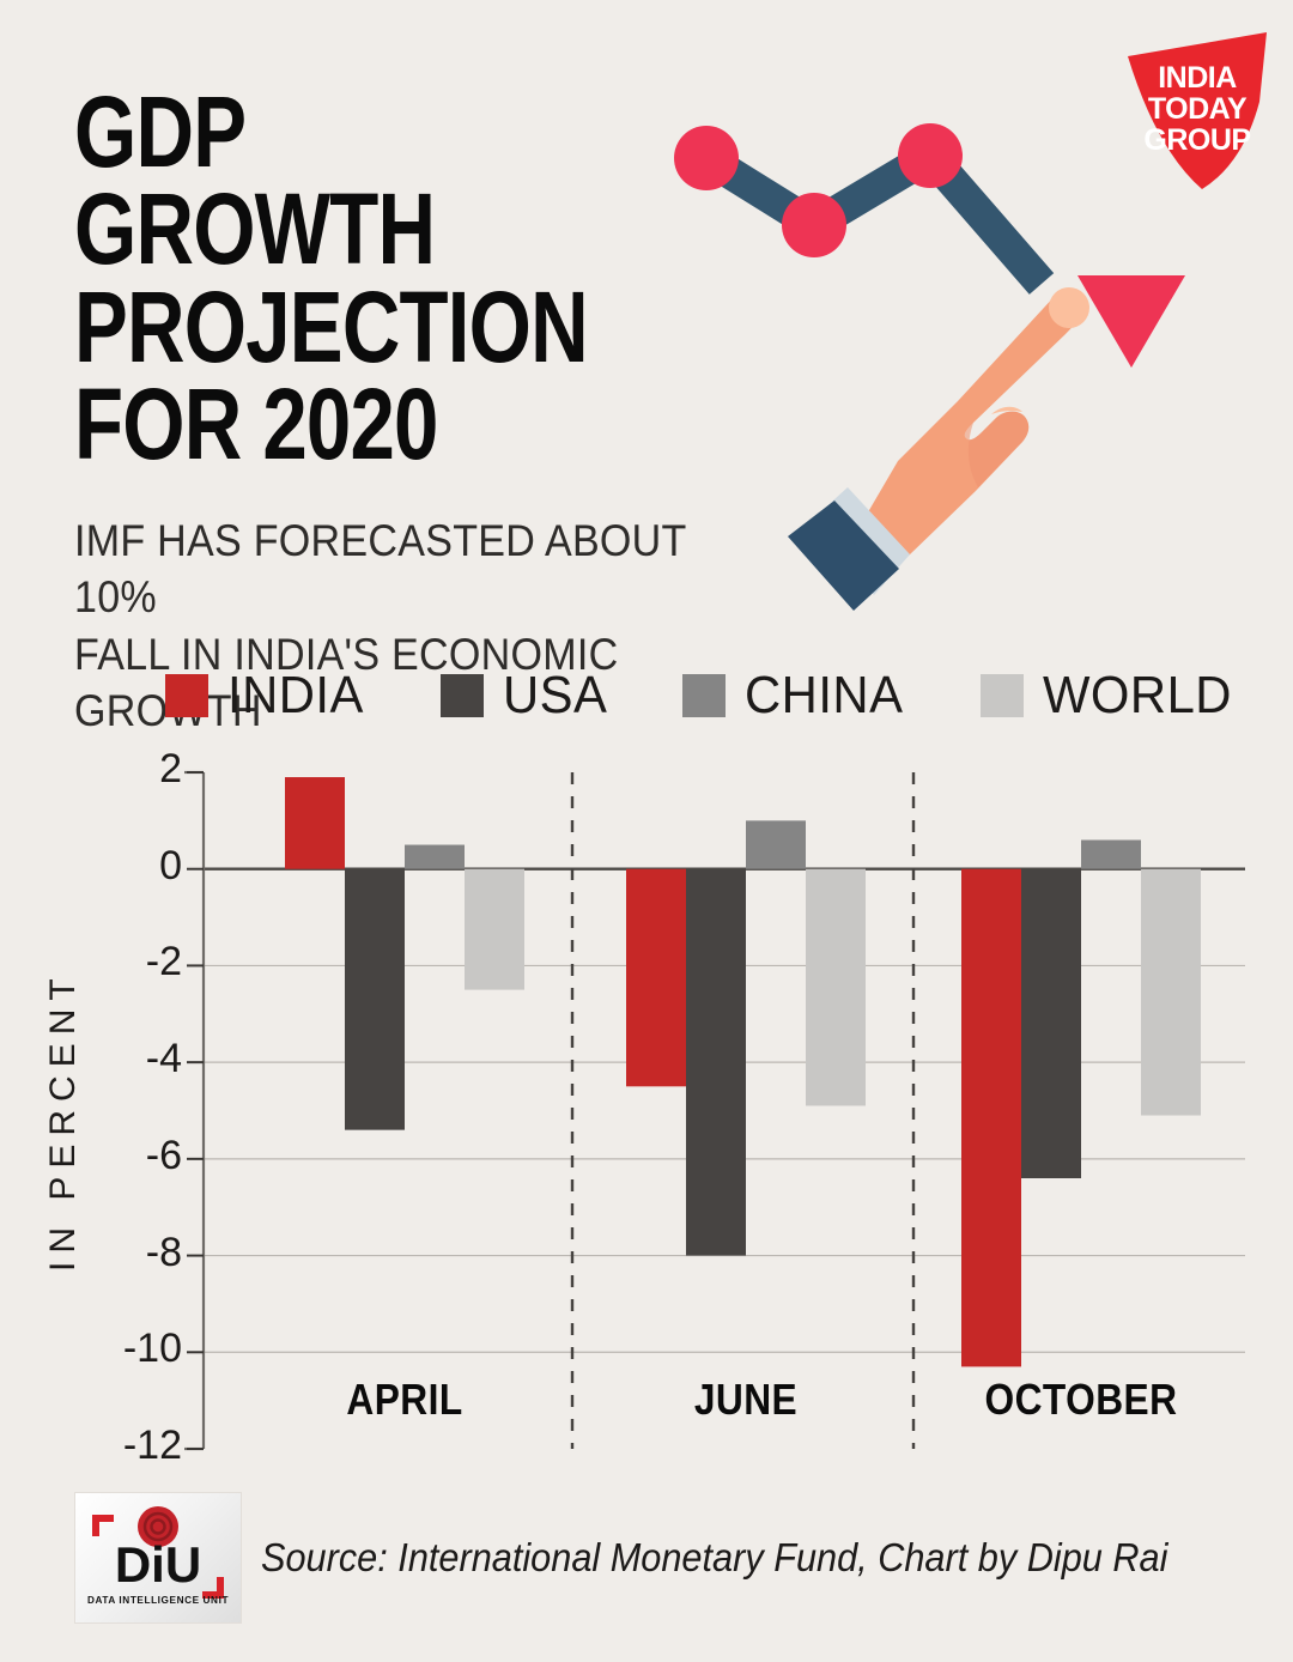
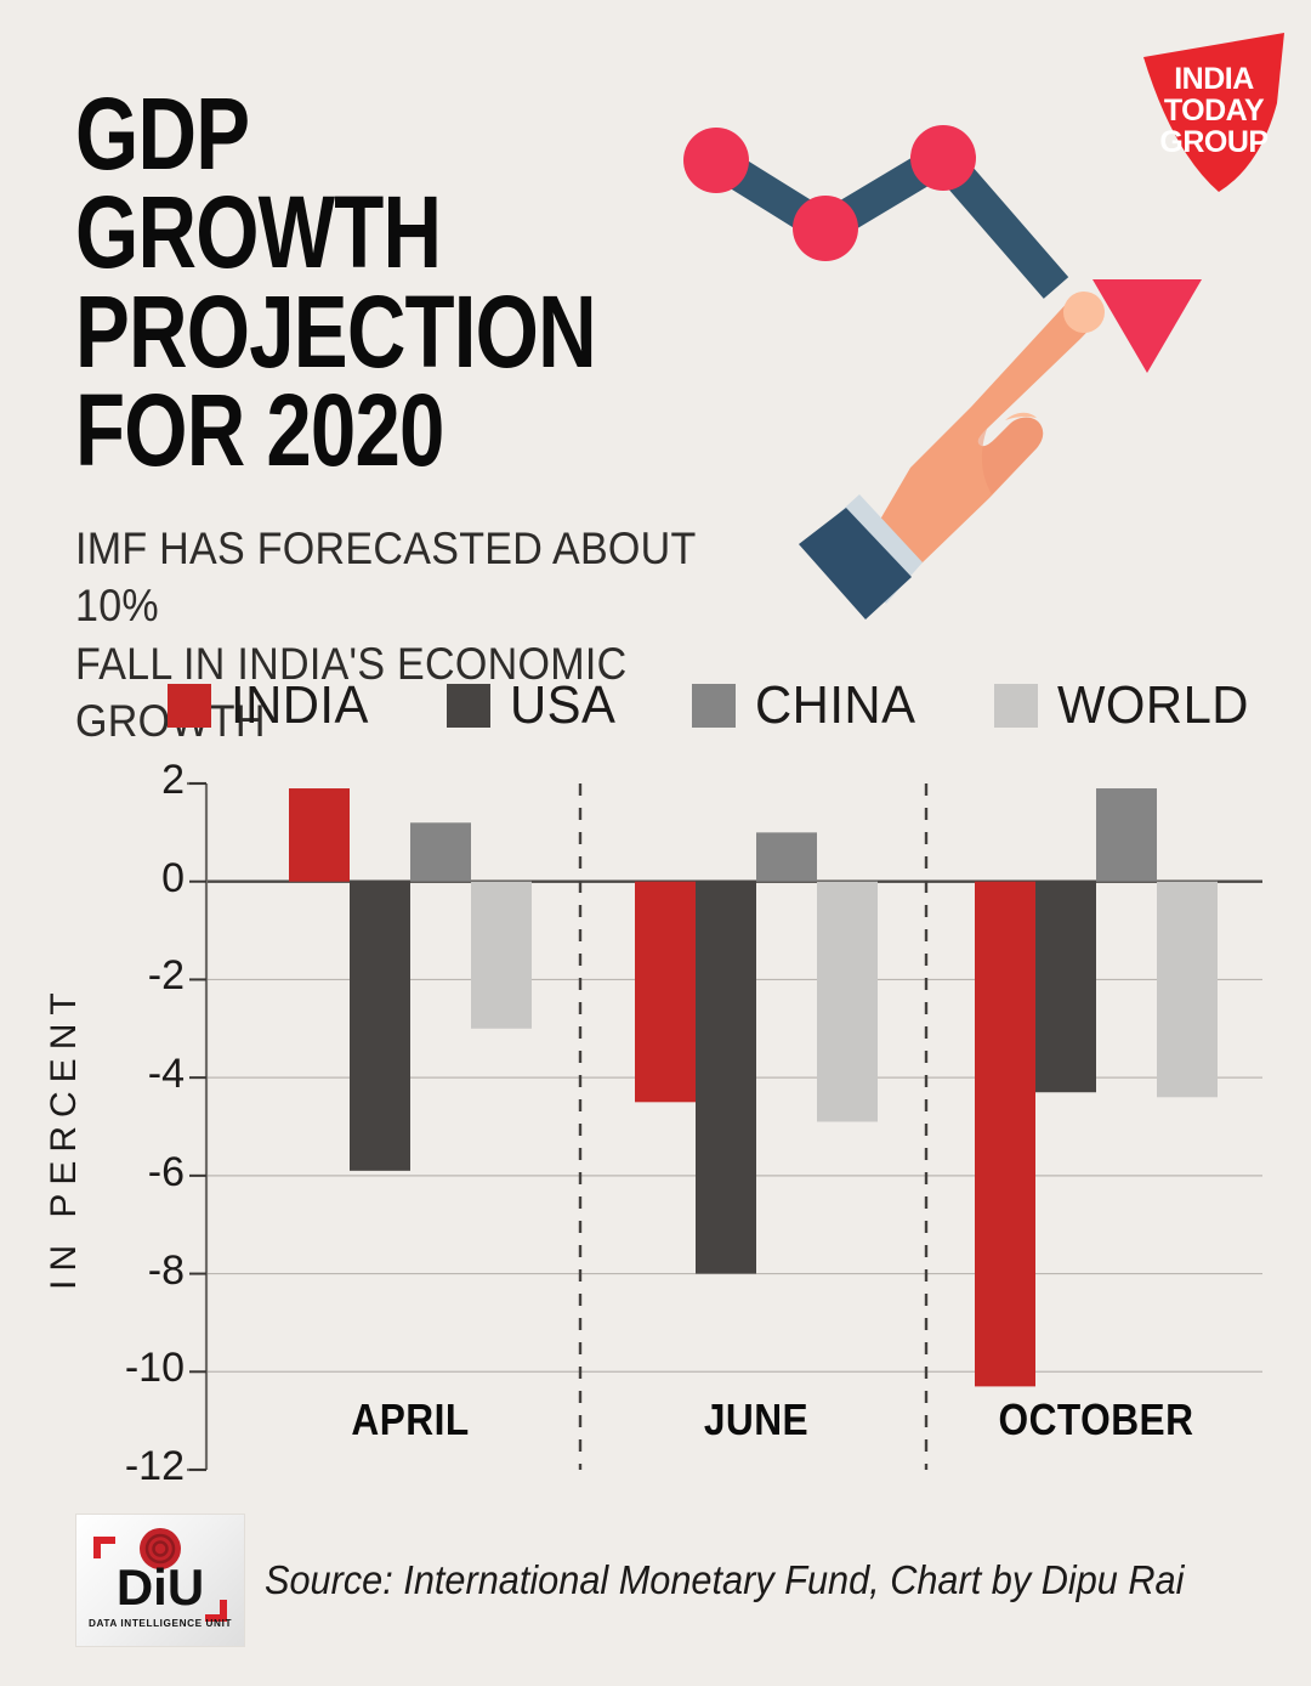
USA/APRIL: -5.4 -> -5.9
CHINA/APRIL: 0.5 -> 1.2
WORLD/APRIL: -2.5 -> -3.0
USA/OCTOBER: -6.4 -> -4.3
CHINA/OCTOBER: 0.6 -> 1.9
WORLD/OCTOBER: -5.1 -> -4.4
